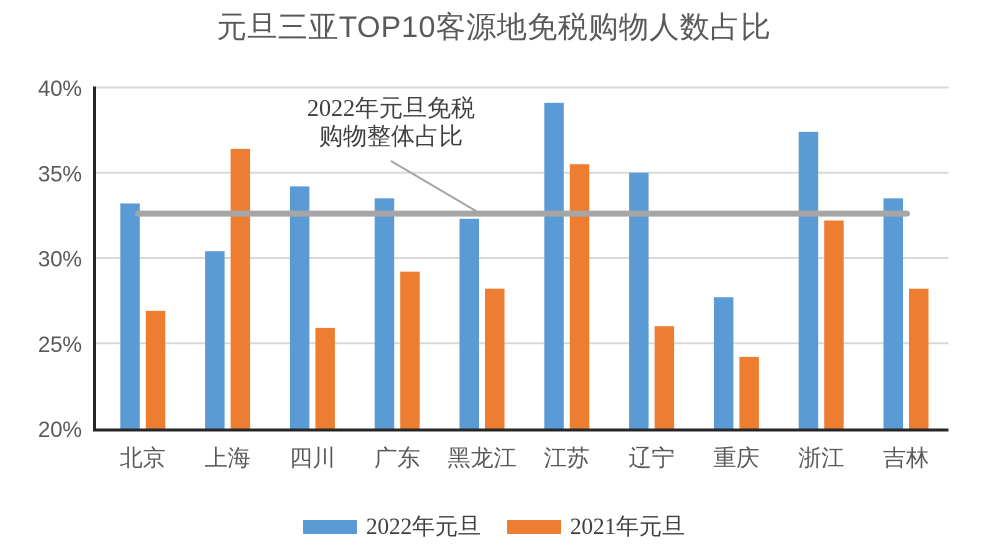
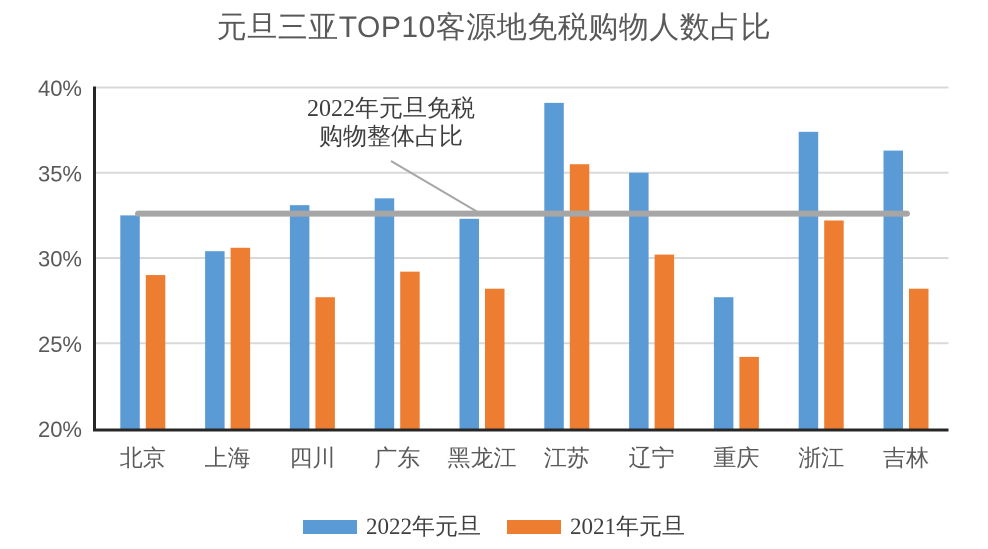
2022年元旦/北京: 33.2% -> 32.5%
2021年元旦/北京: 26.9% -> 29.0%
2021年元旦/上海: 36.4% -> 30.6%
2022年元旦/四川: 34.2% -> 33.1%
2021年元旦/四川: 25.9% -> 27.7%
2021年元旦/辽宁: 26.0% -> 30.2%
2022年元旦/吉林: 33.5% -> 36.3%
